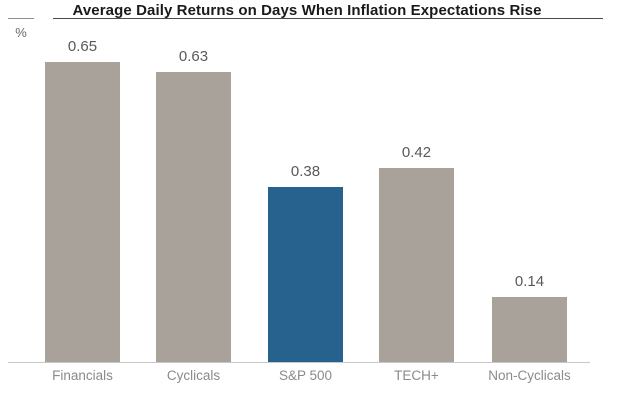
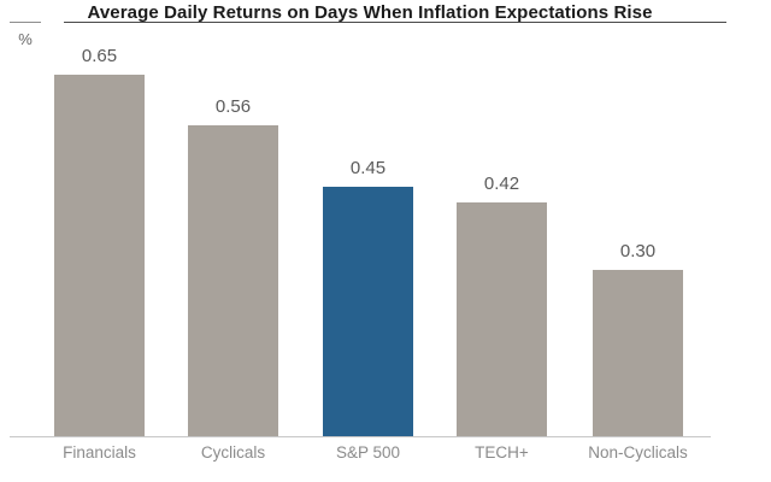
Cyclicals: 0.63 -> 0.56
S&P 500: 0.38 -> 0.45
Non-Cyclicals: 0.14 -> 0.30
